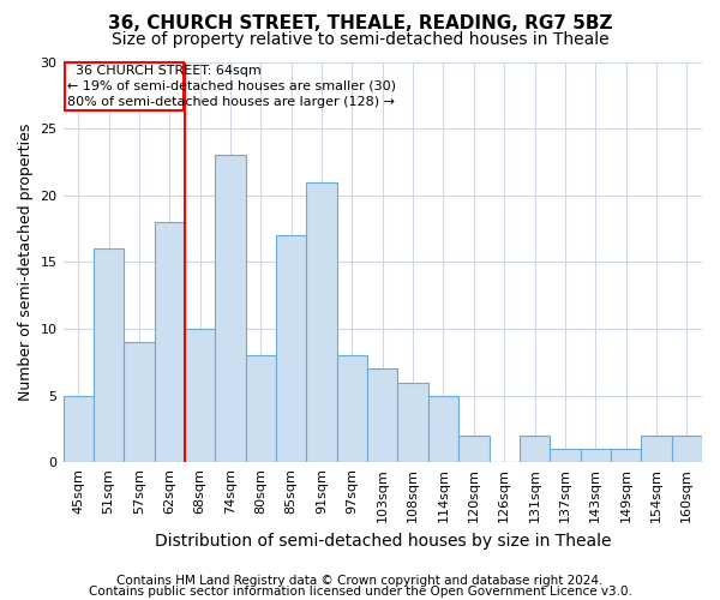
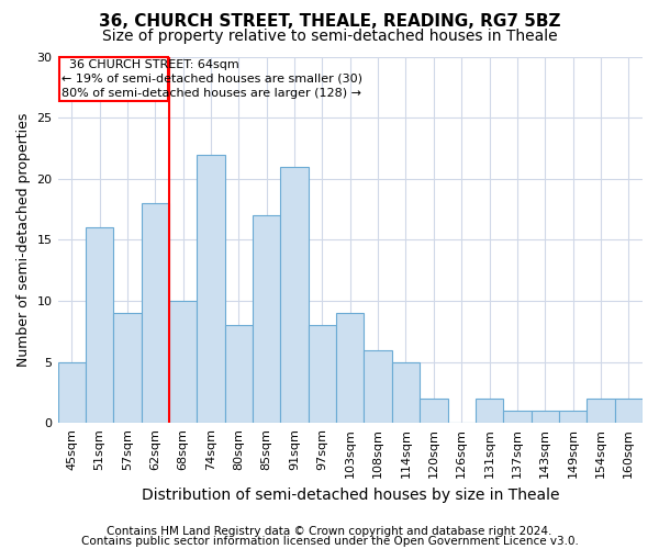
74sqm: 23 -> 22
103sqm: 7 -> 9
